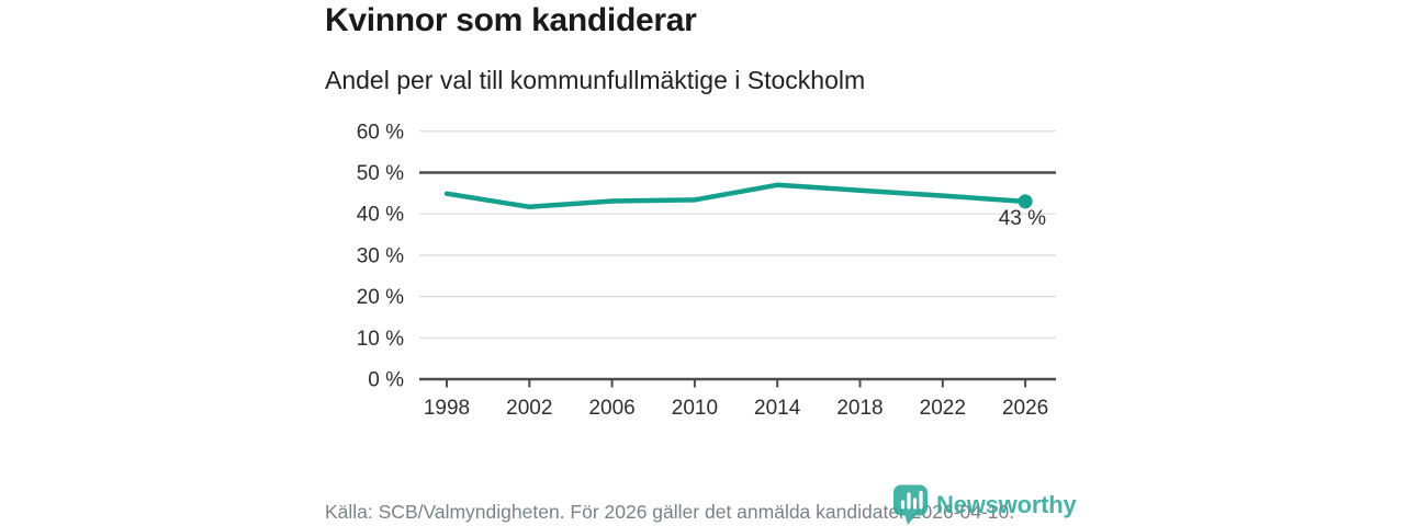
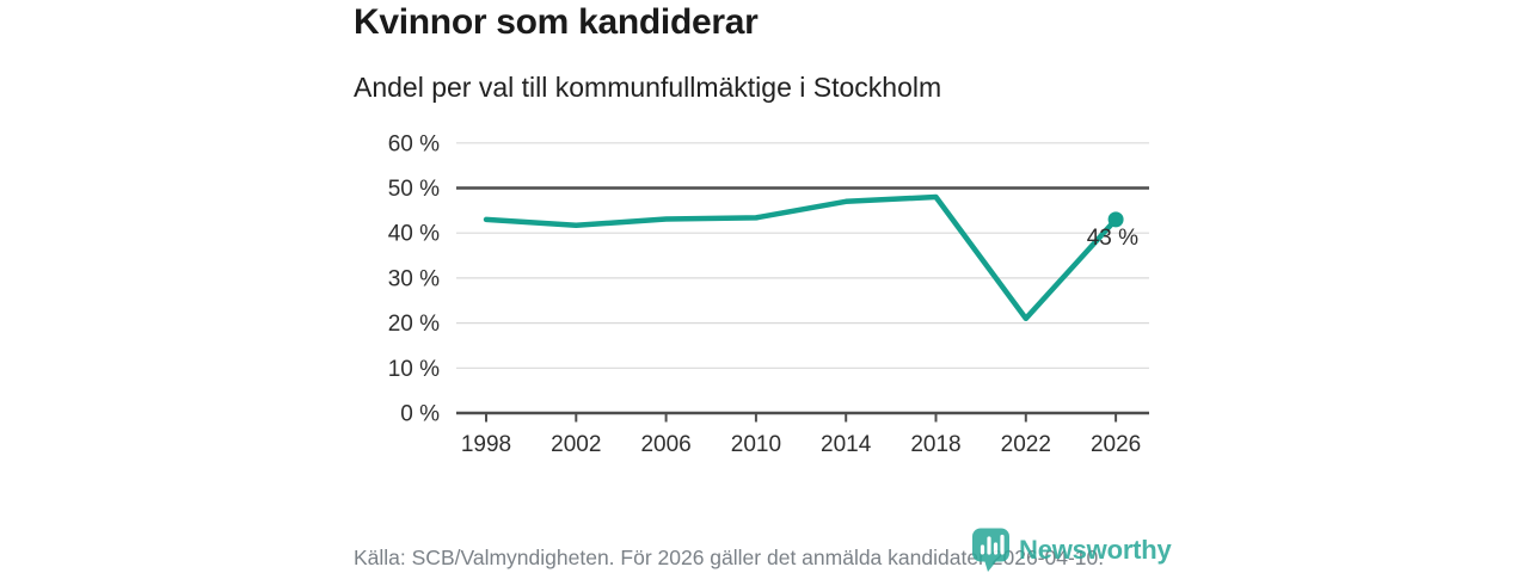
1998: 45% -> 43%
2018: 46% -> 48%
2022: 44% -> 21%
